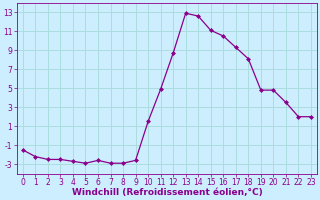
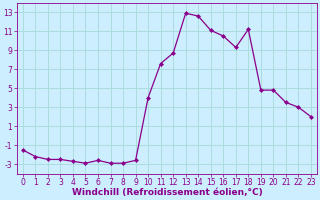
10: 1.5 -> 4.0
11: 4.9 -> 7.6
18: 8.1 -> 11.2
22: 2.0 -> 3.0
